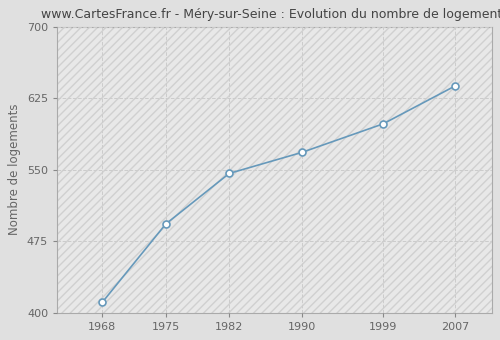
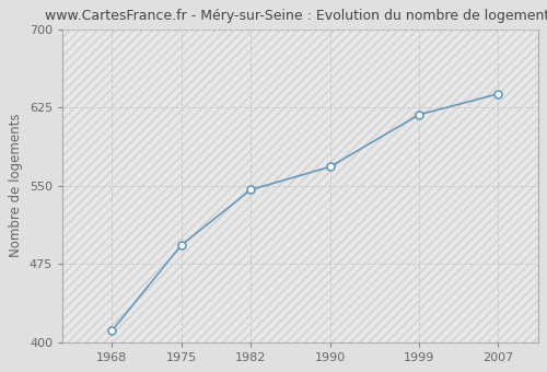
1999: 598 -> 618
